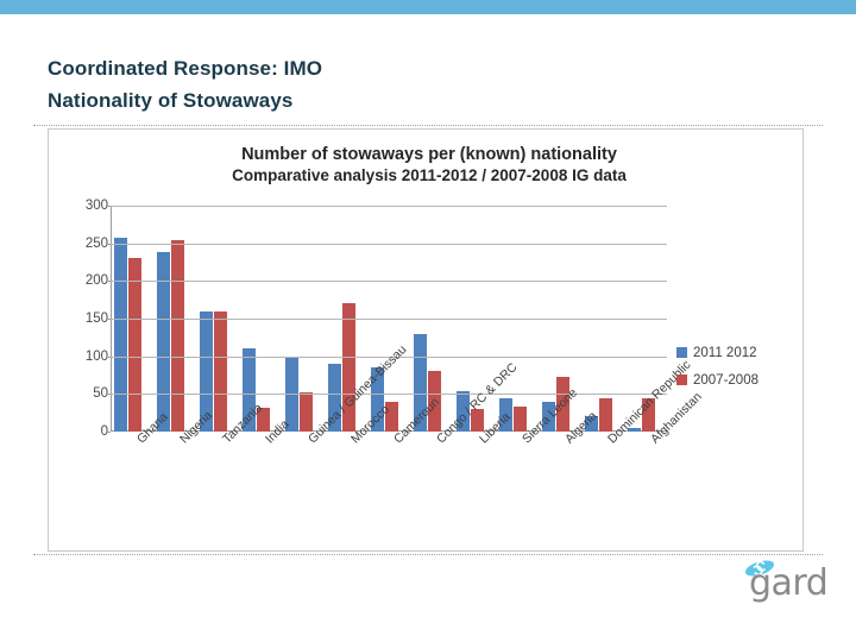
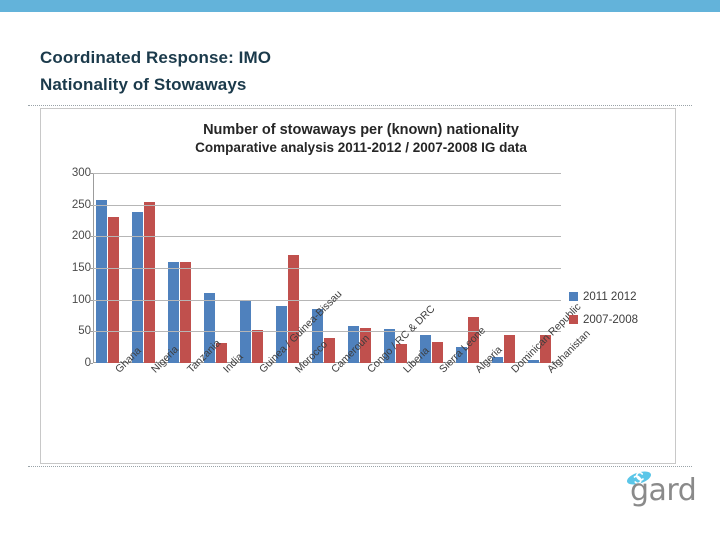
2011 2012/Congo / RC & DRC: 130 -> 60
2007-2008/Congo / RC & DRC: 80 -> 60
2011 2012/Algeria: 40 -> 20
2011 2012/Dominican Republic: 20 -> 10
